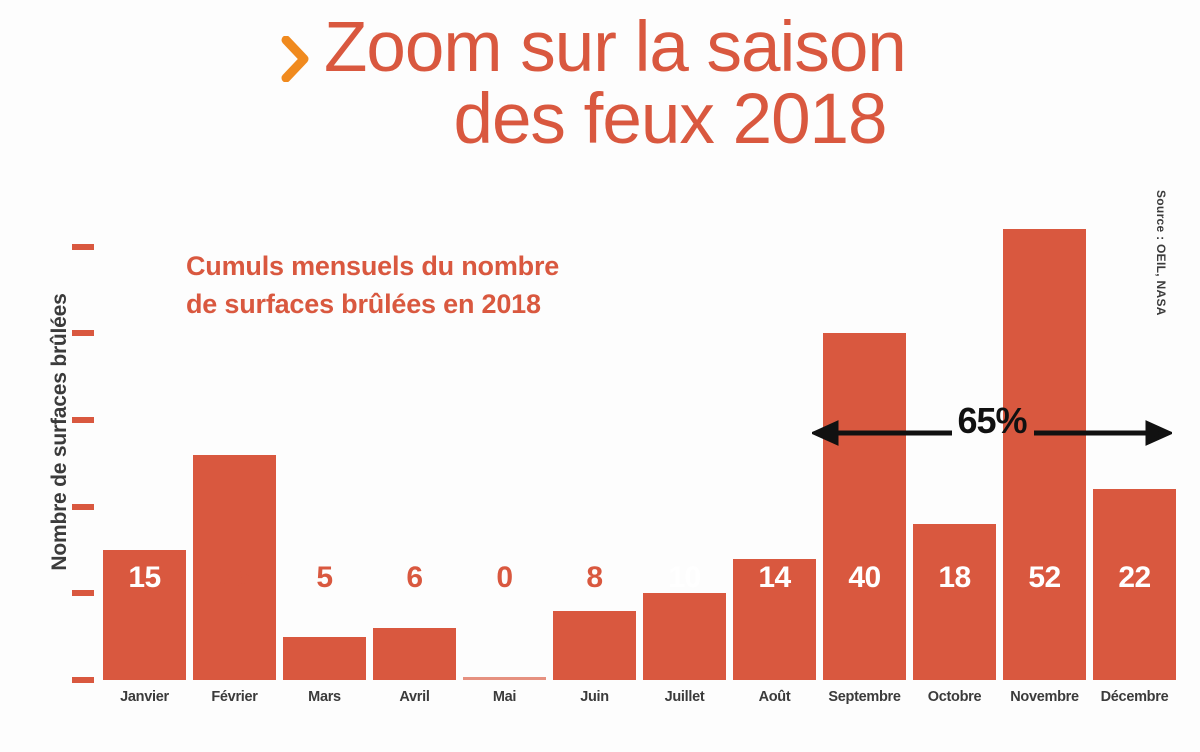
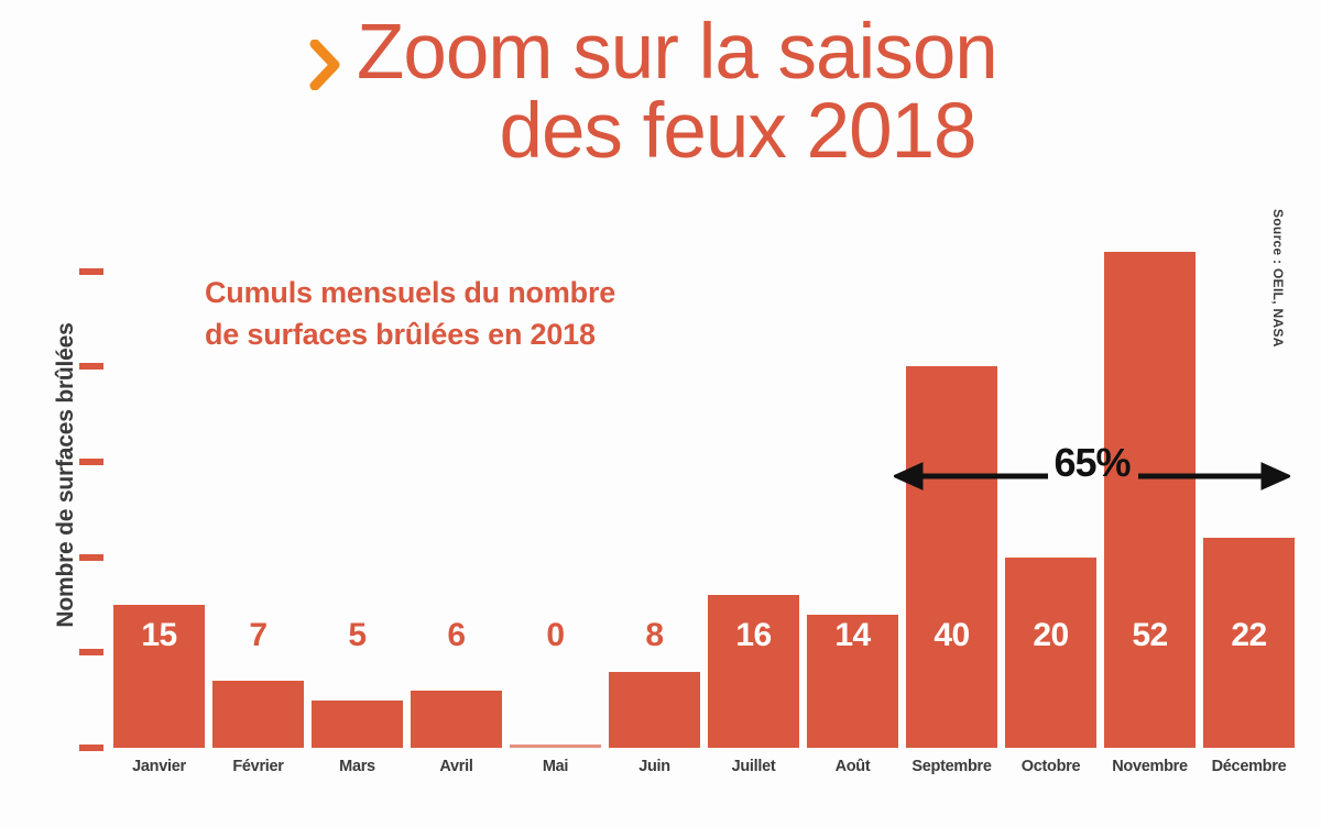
Février: 26 -> 7
Juillet: 10 -> 16
Octobre: 18 -> 20
